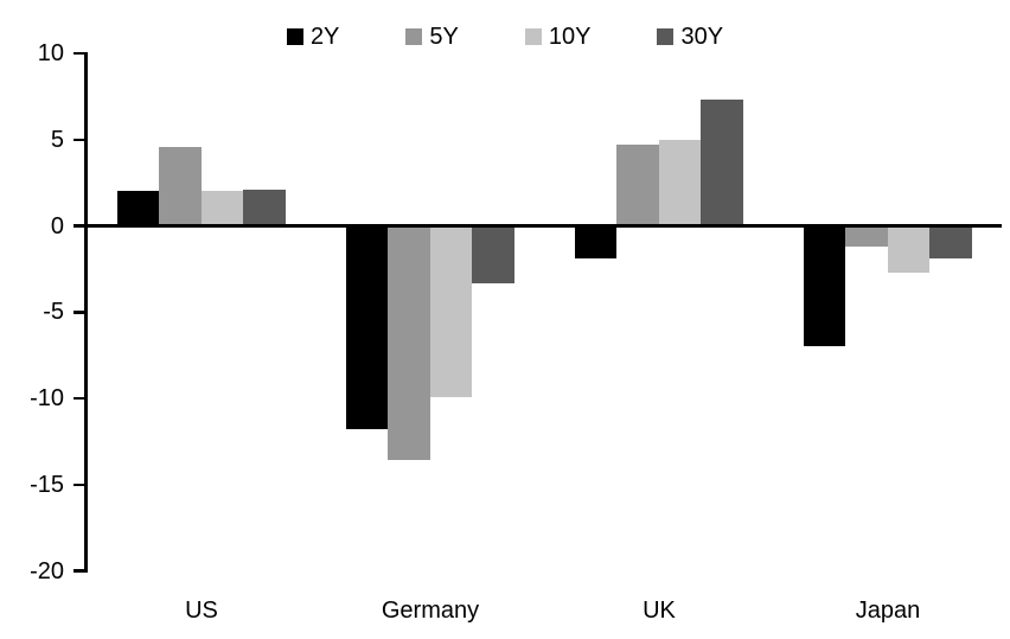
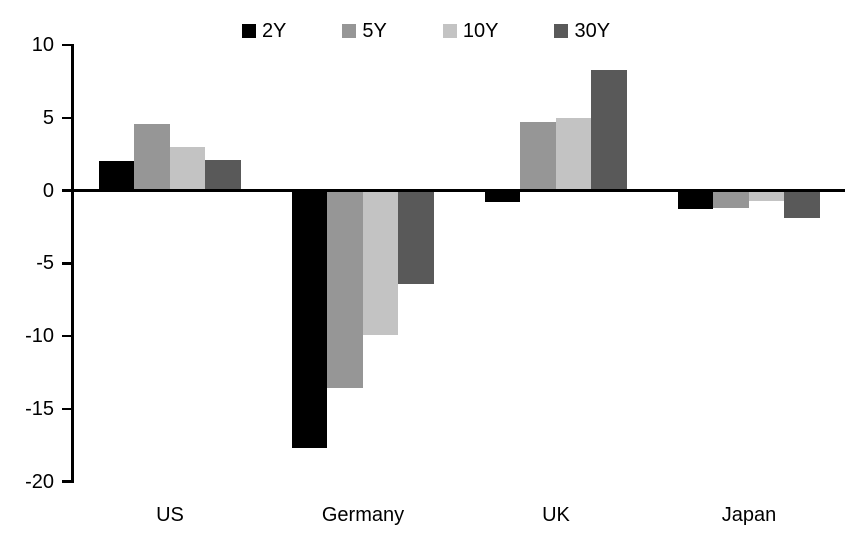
10Y/US: 2.0 -> 3.0
2Y/Germany: -11.8 -> -17.7
30Y/Germany: -3.3 -> -6.4
2Y/UK: -1.9 -> -0.8
30Y/UK: 7.3 -> 8.3
2Y/Japan: -7.0 -> -1.3
10Y/Japan: -2.7 -> -0.7
